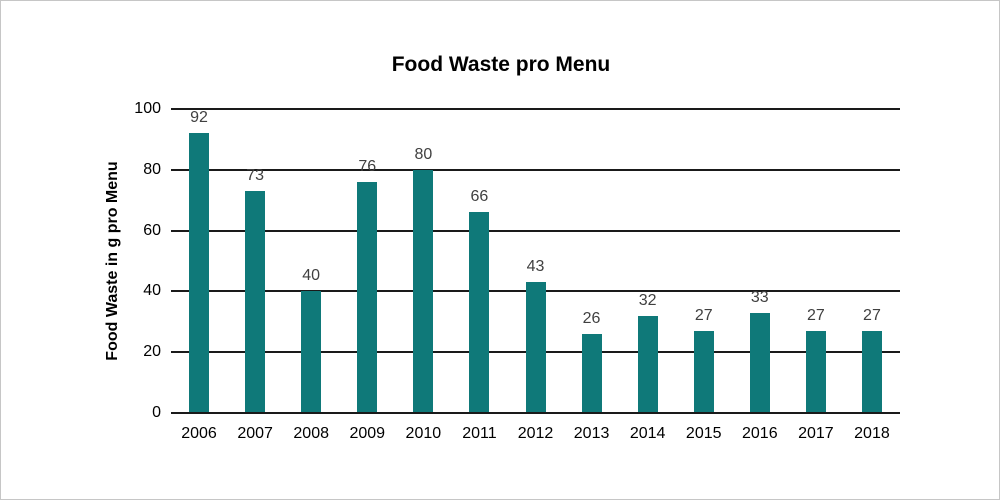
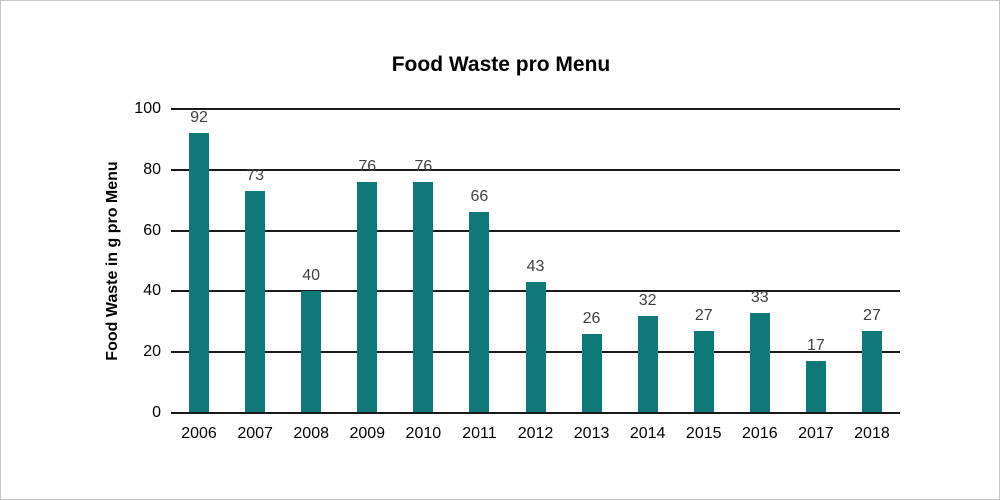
2010: 80 -> 76
2017: 27 -> 17
